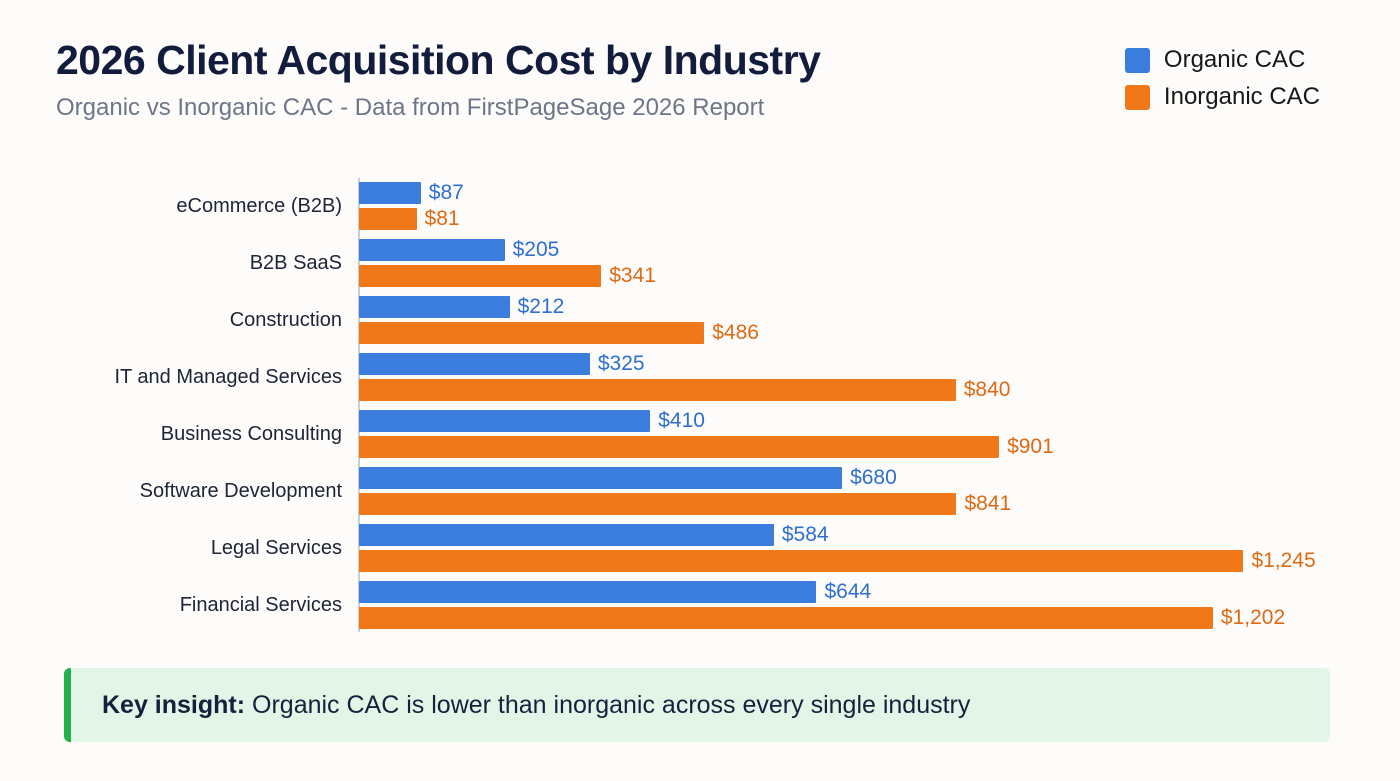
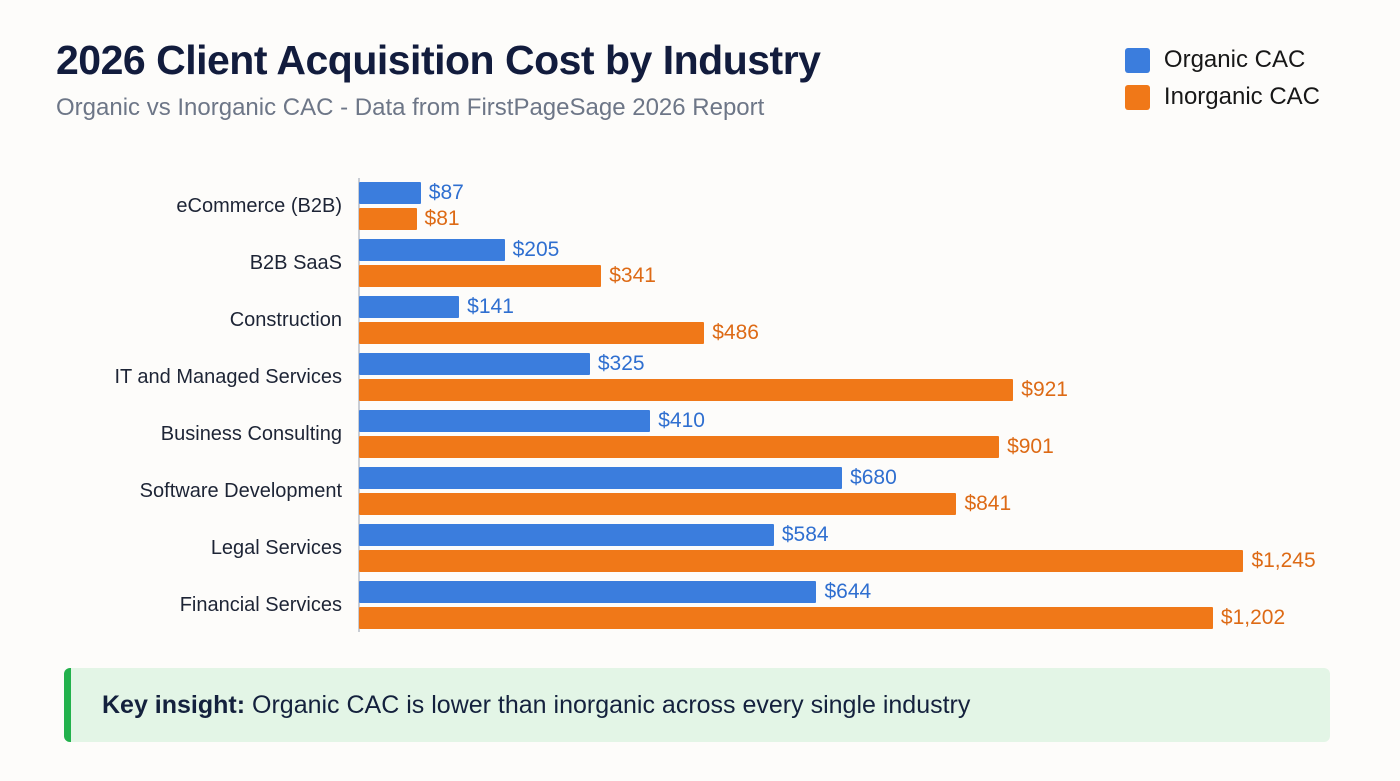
Organic CAC/Construction: $212 -> $141
Inorganic CAC/IT and Managed Services: $840 -> $921
